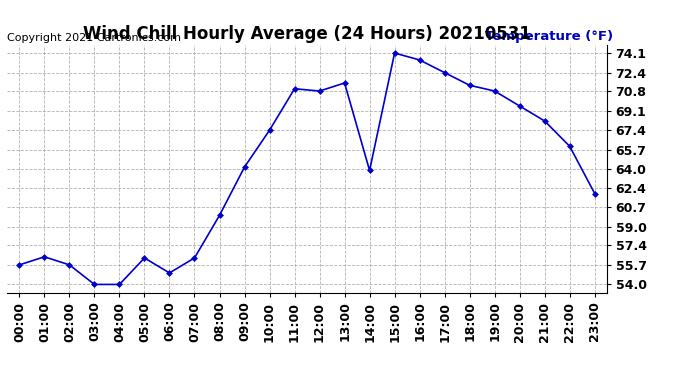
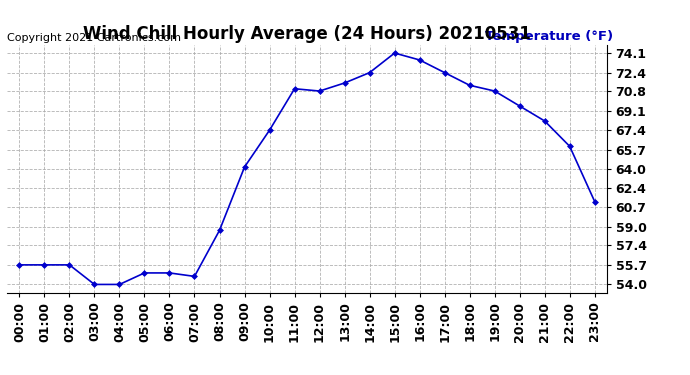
01:00: 56.4 -> 55.7
05:00: 56.3 -> 55.0
07:00: 56.3 -> 54.7
08:00: 60.0 -> 58.7
14:00: 63.9 -> 72.4
23:00: 61.9 -> 61.2
